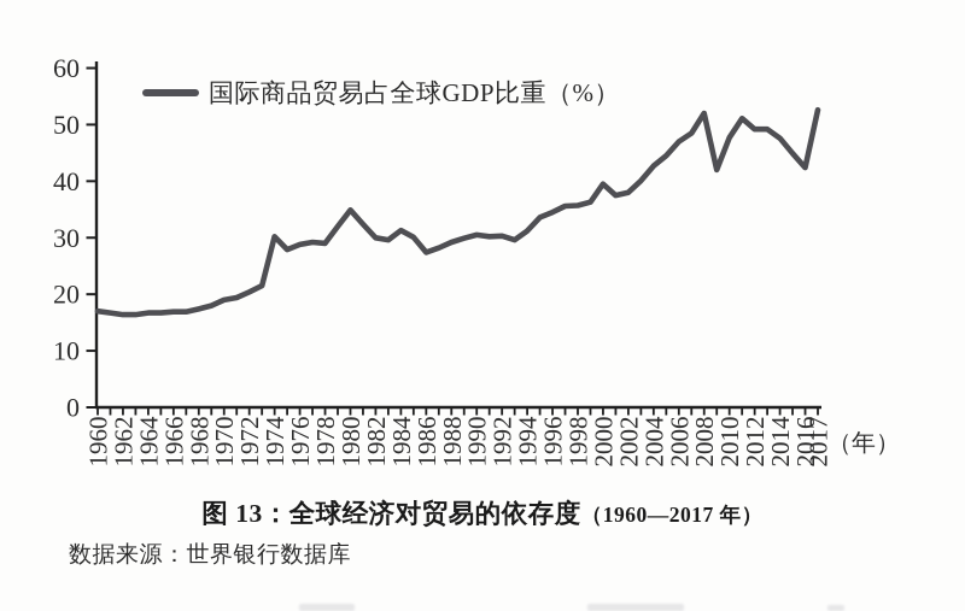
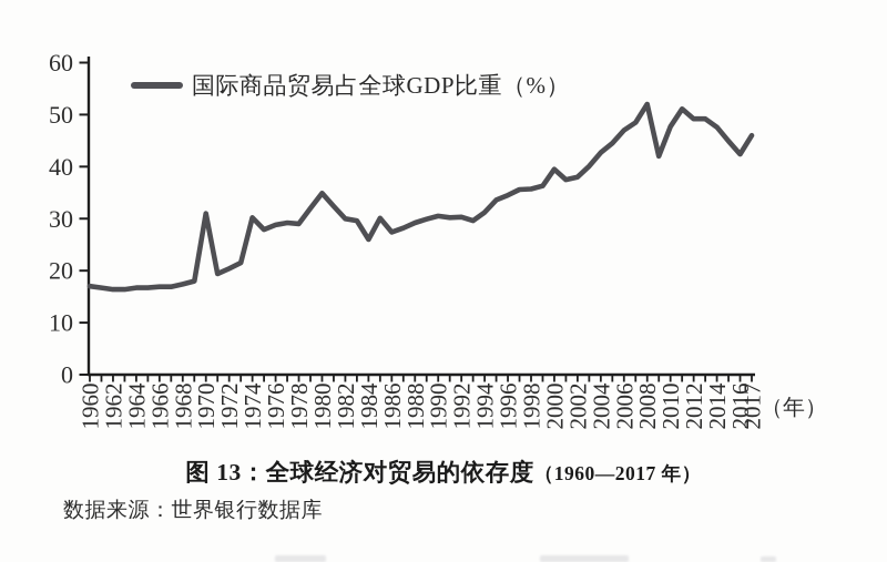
1970: 19 -> 31
1984: 31 -> 26
2017: 53 -> 46
